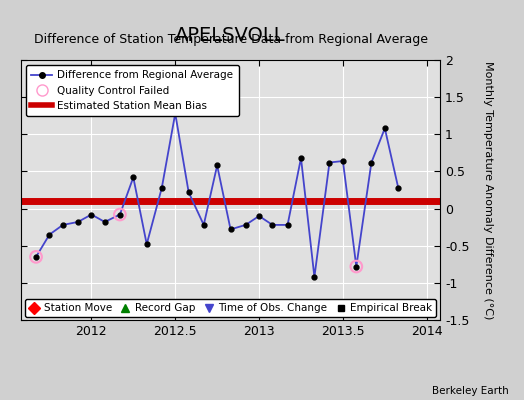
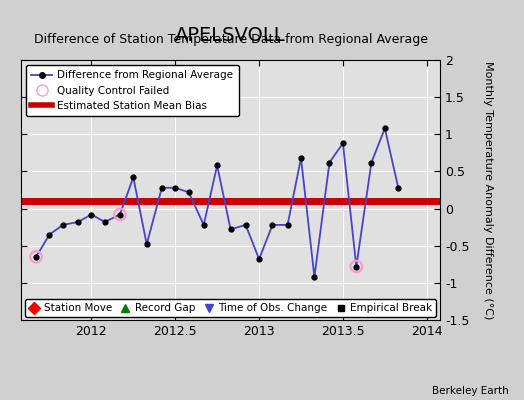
Time of Obs. Change/2012.5: 1.28 -> 0.28
Time of Obs. Change/2013: -0.10 -> -0.68
Time of Obs. Change/2013.5: 0.64 -> 0.88
